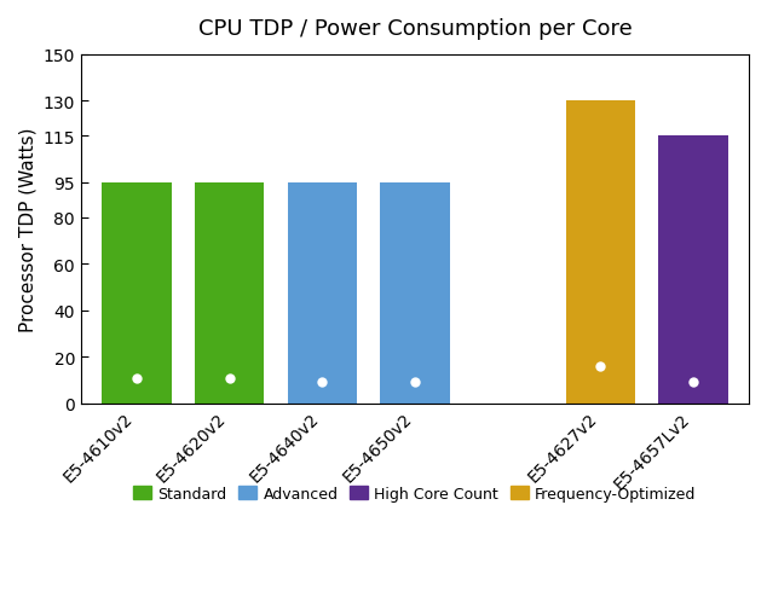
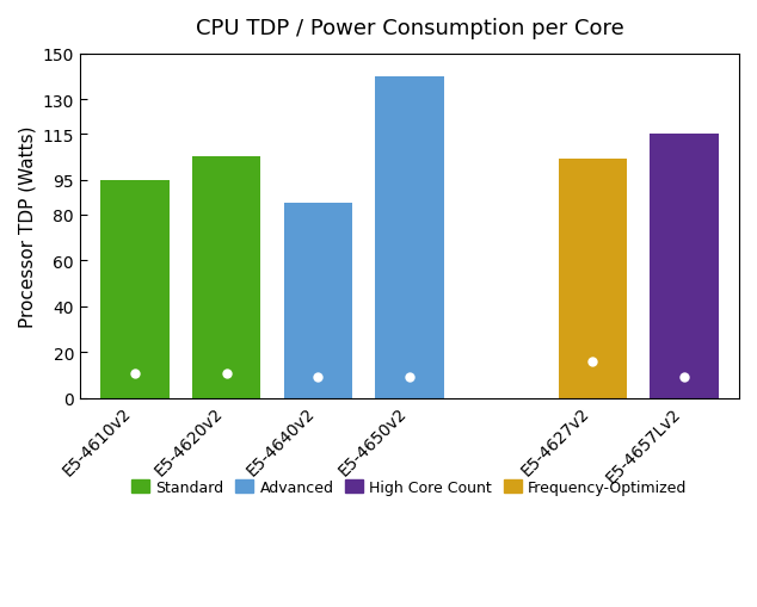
E5-4620v2: 95 -> 105
E5-4640v2: 95 -> 85
E5-4650v2: 95 -> 140
E5-4627v2: 130 -> 104
